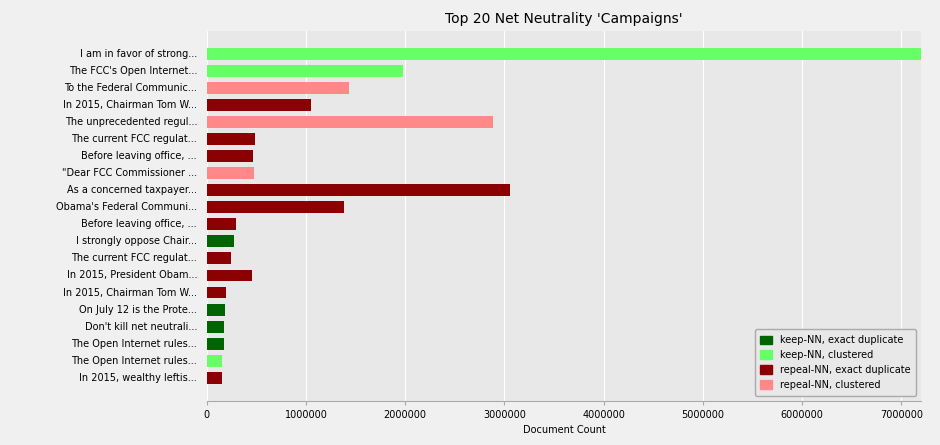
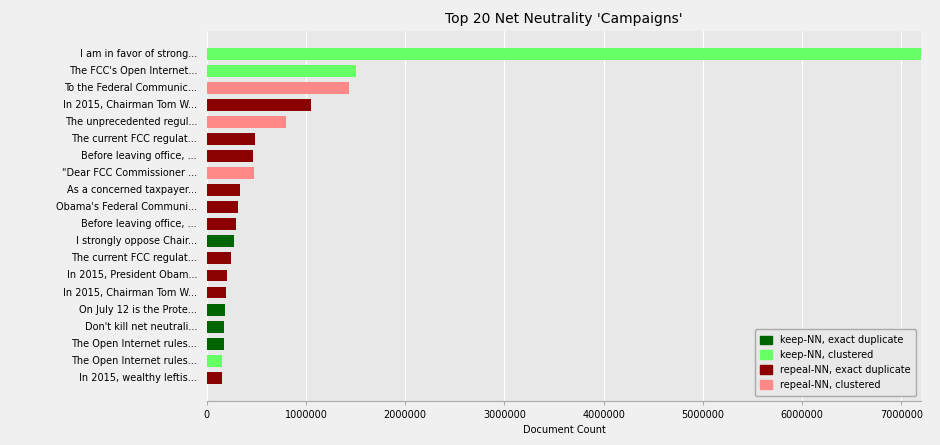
The FCC's Open Internet...: 1980000 -> 1500000
The unprecedented regul...: 2880000 -> 800000
As a concerned taxpayer...: 3060000 -> 330000
Obama's Federal Communi...: 1380000 -> 310000
In 2015, President Obam...: 460000 -> 200000
